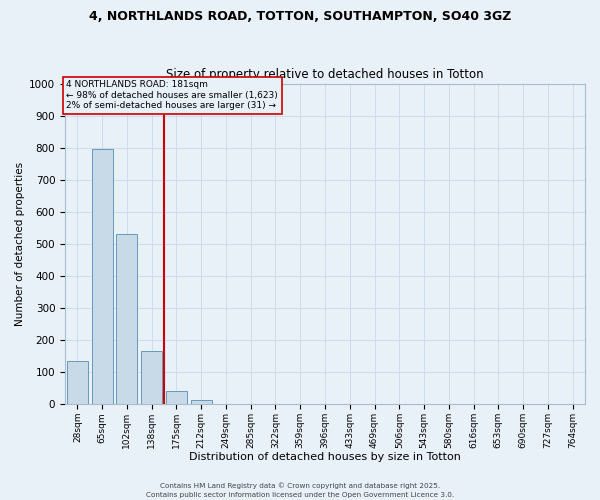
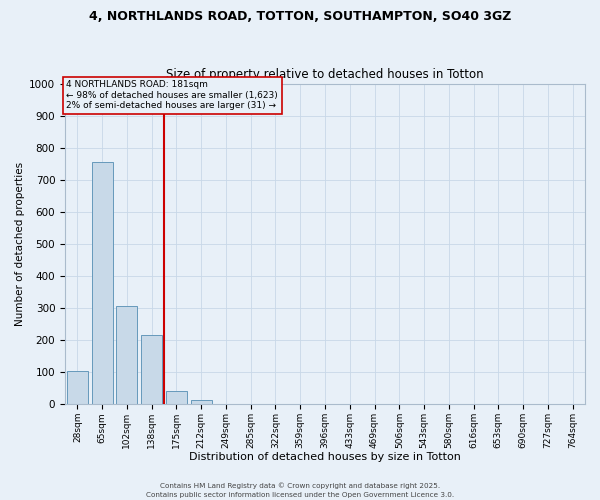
28sqm: 135 -> 105
65sqm: 795 -> 755
102sqm: 530 -> 305
138sqm: 165 -> 215
